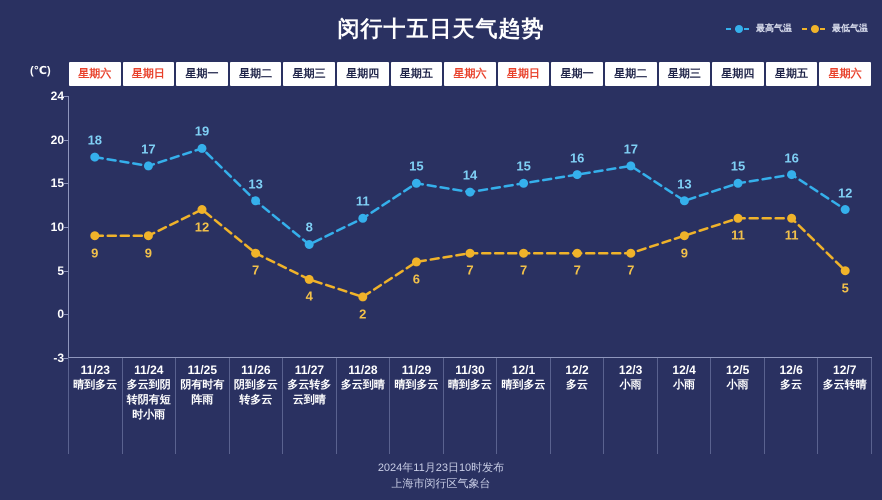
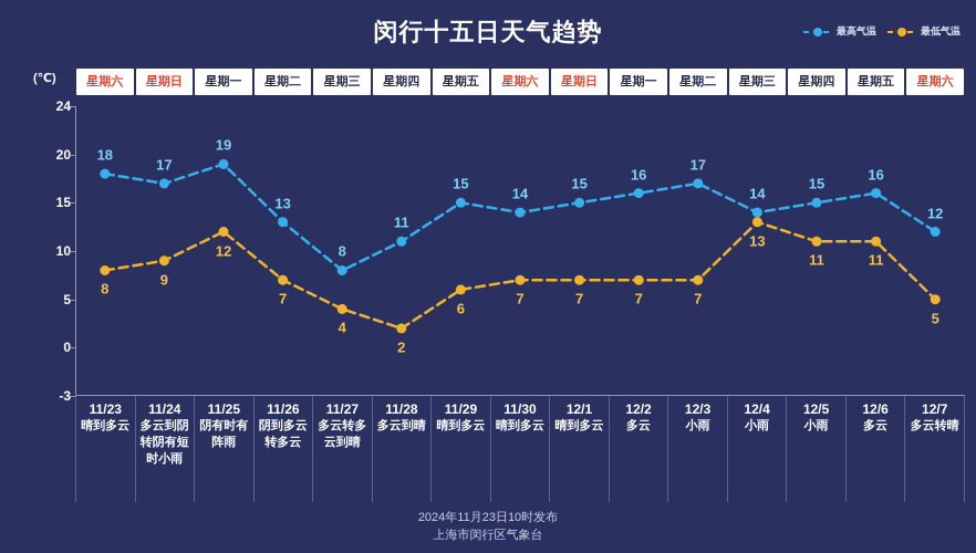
最低气温/11/23: 9 -> 8
最高气温/12/4: 13 -> 14
最低气温/12/4: 9 -> 13
